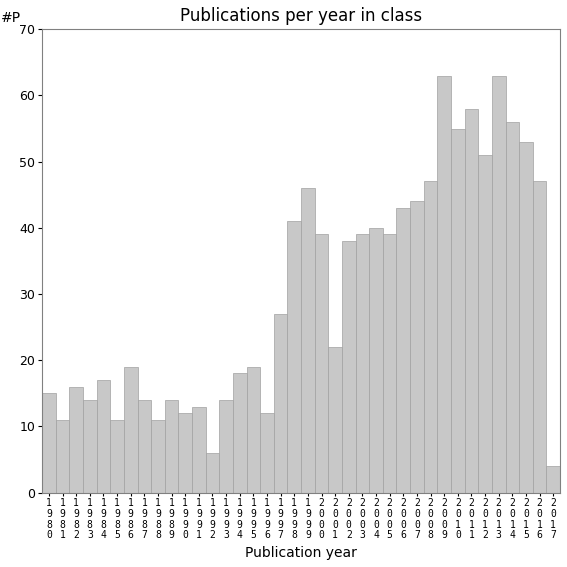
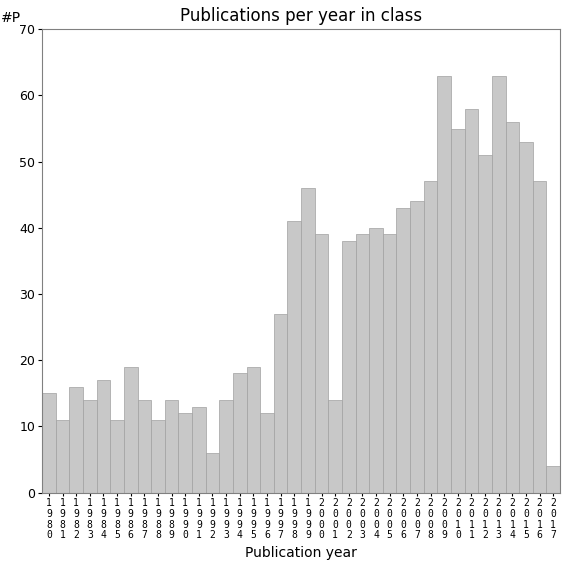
2 0 0 1: 22 -> 14
